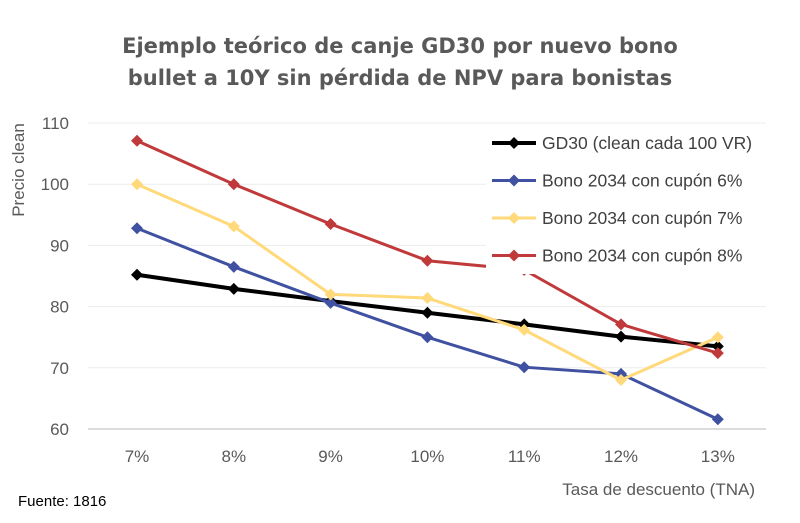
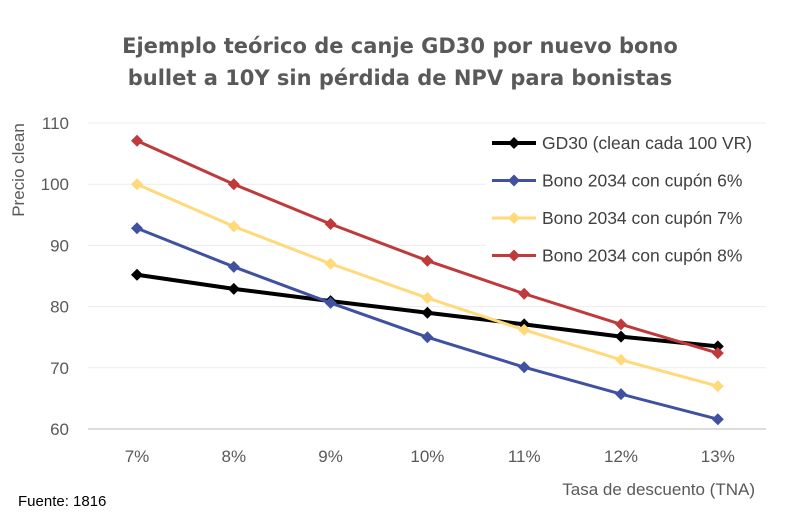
Bono 2034 con cupón 7%/9%: 82 -> 87
Bono 2034 con cupón 8%/11%: 86 -> 82
Bono 2034 con cupón 6%/12%: 69 -> 66
Bono 2034 con cupón 7%/12%: 68 -> 71
Bono 2034 con cupón 7%/13%: 75 -> 67
